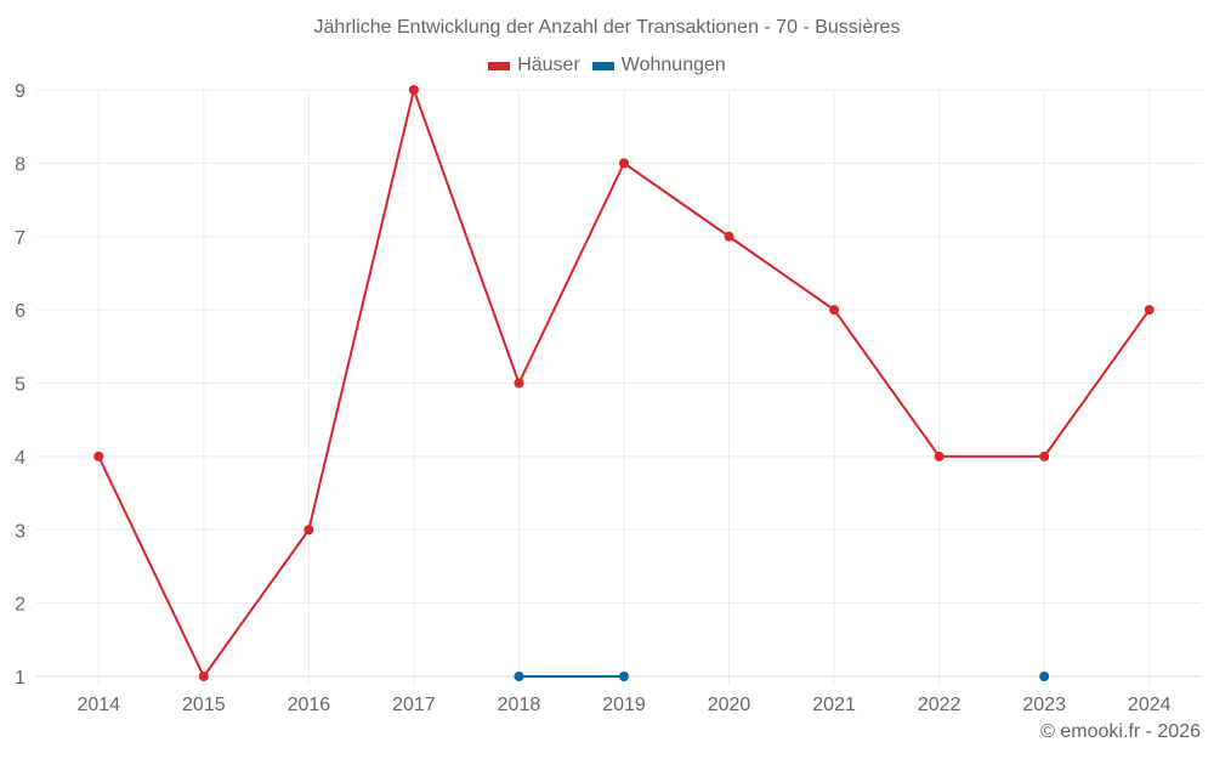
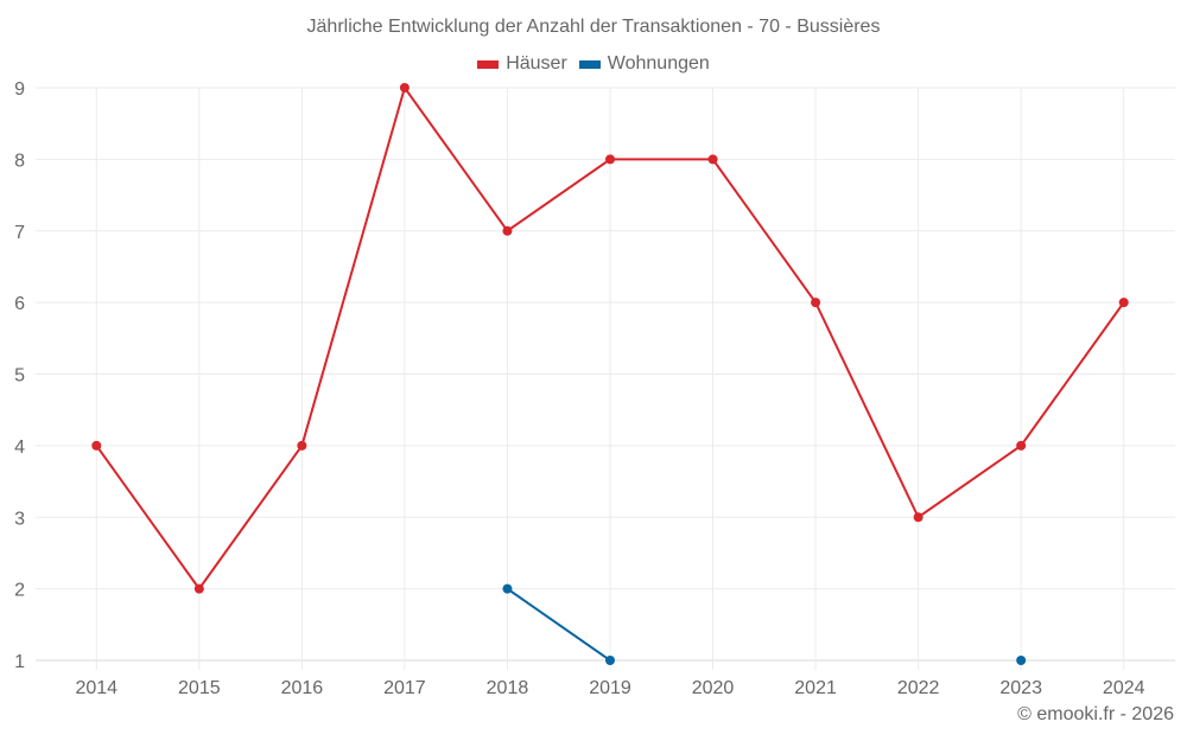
Häuser/2015: 1 -> 2
Häuser/2016: 3 -> 4
Häuser/2018: 5 -> 7
Wohnungen/2018: 1 -> 2
Häuser/2020: 7 -> 8
Häuser/2022: 4 -> 3
